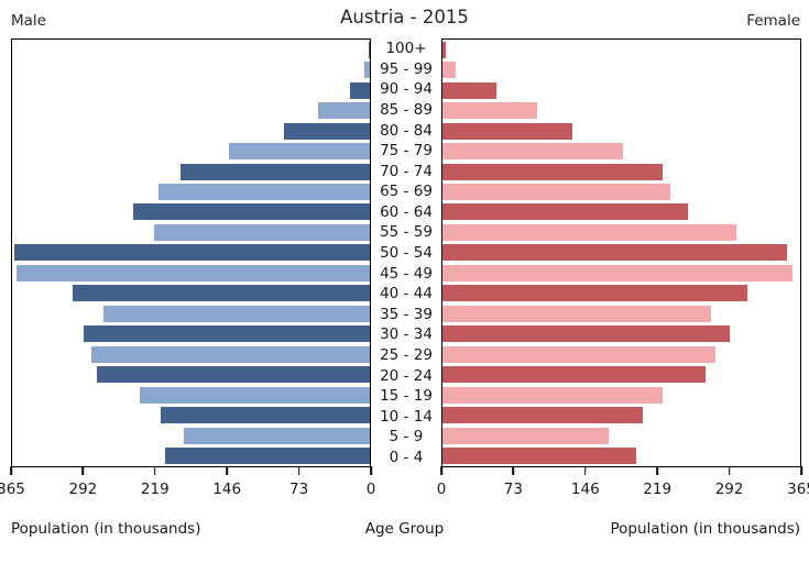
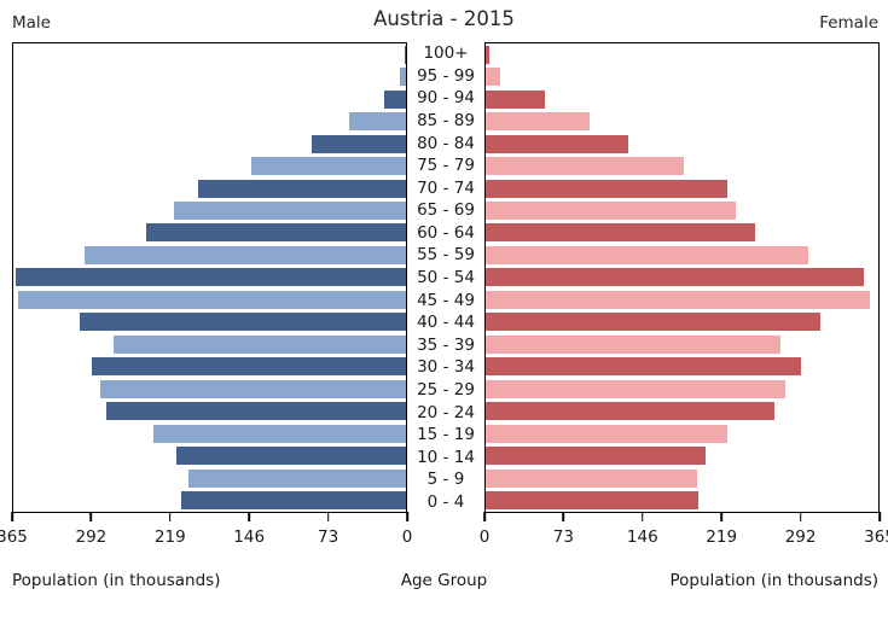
Male/55 - 59: 220 -> 300
Male/5 - 9: 190 -> 200
Female/5 - 9: 170 -> 200
